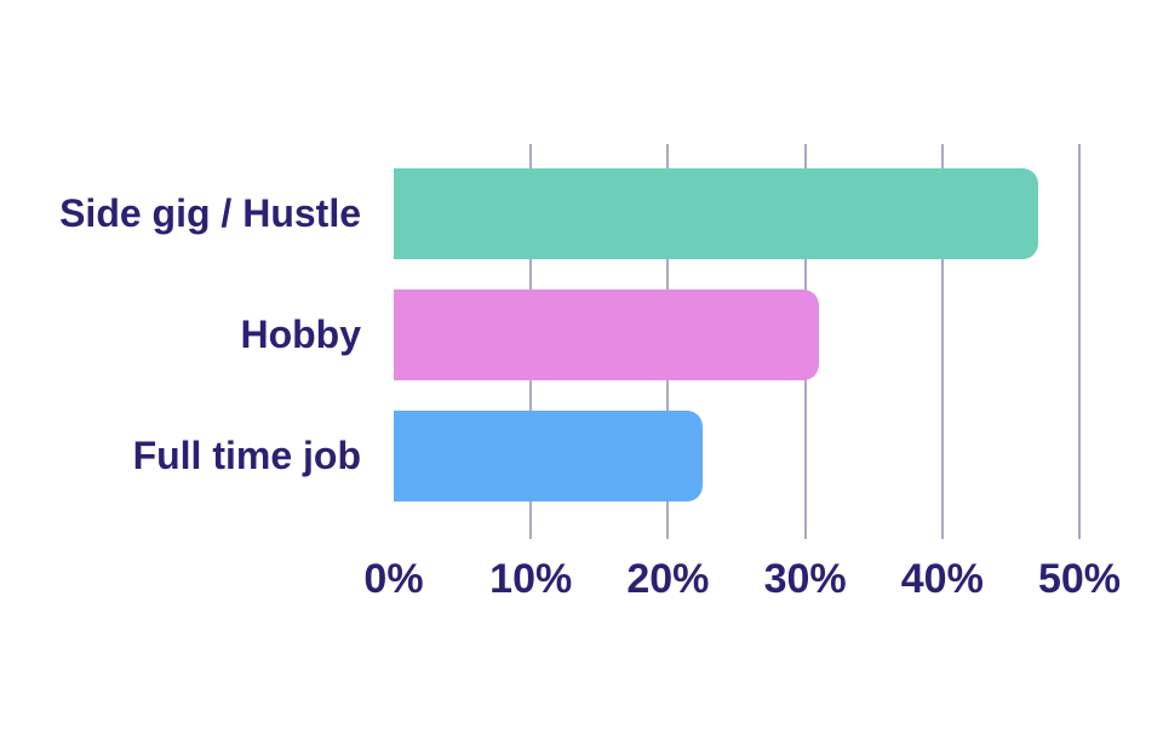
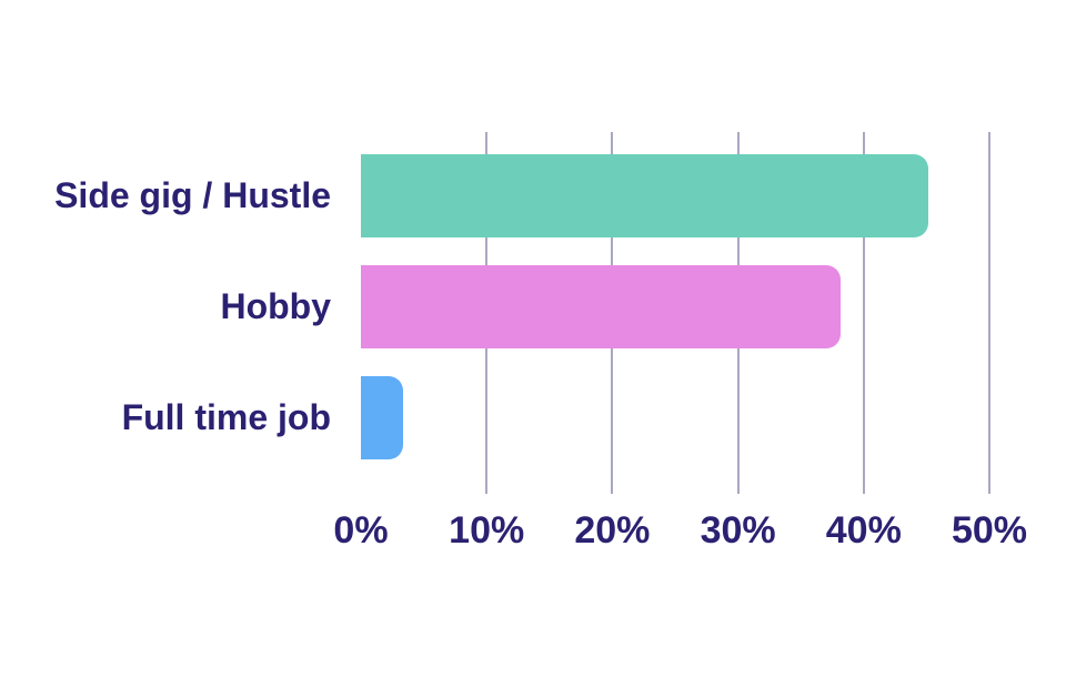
Side gig / Hustle: 47.0% -> 45.1%
Hobby: 31.0% -> 38.2%
Full time job: 22.5% -> 3.4%
